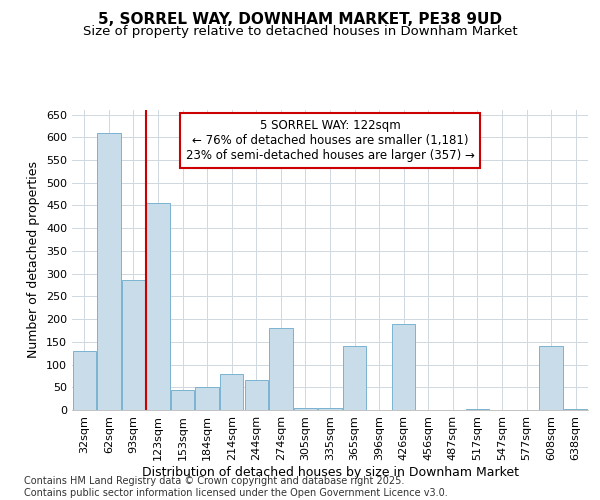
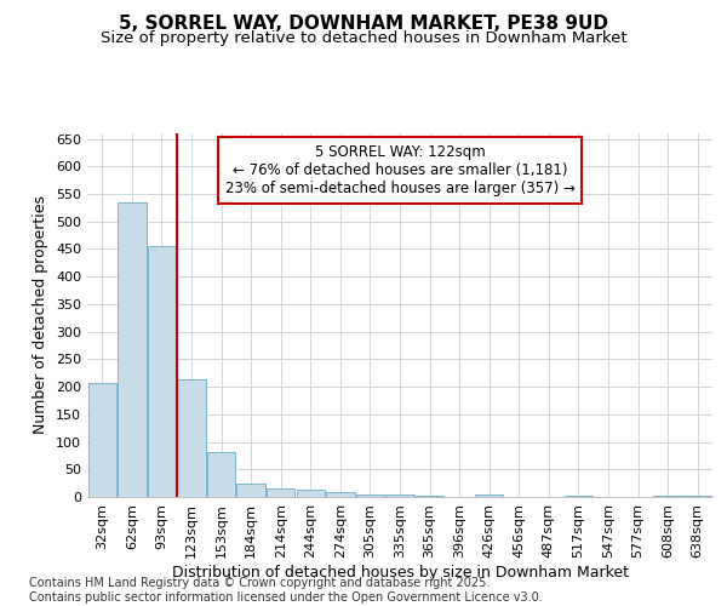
32sqm: 130 -> 207
62sqm: 610 -> 535
93sqm: 285 -> 455
123sqm: 455 -> 213
153sqm: 45 -> 82
184sqm: 50 -> 25
214sqm: 80 -> 15
244sqm: 65 -> 13
274sqm: 180 -> 8
365sqm: 140 -> 2
426sqm: 190 -> 4
608sqm: 140 -> 2
